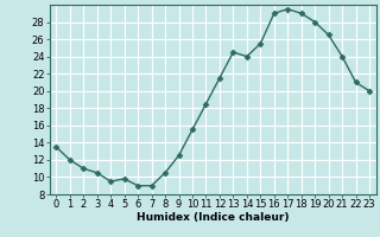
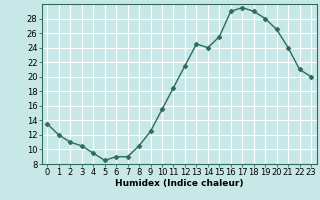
5: 9.8 -> 8.5
